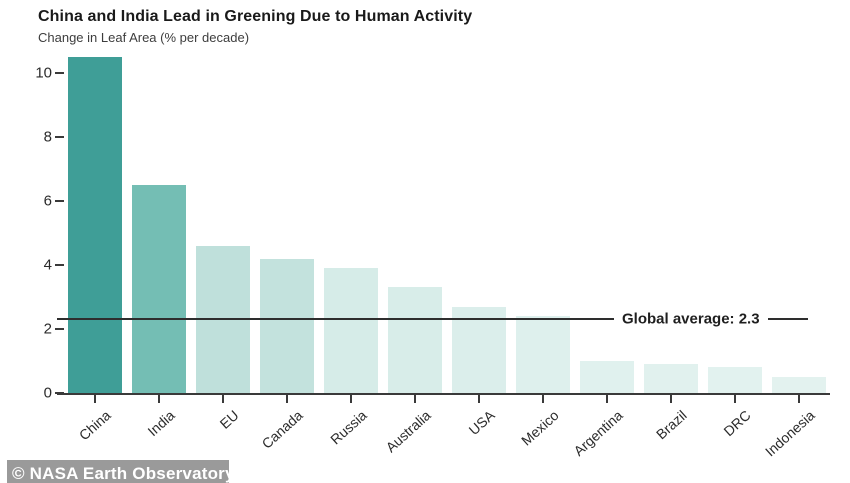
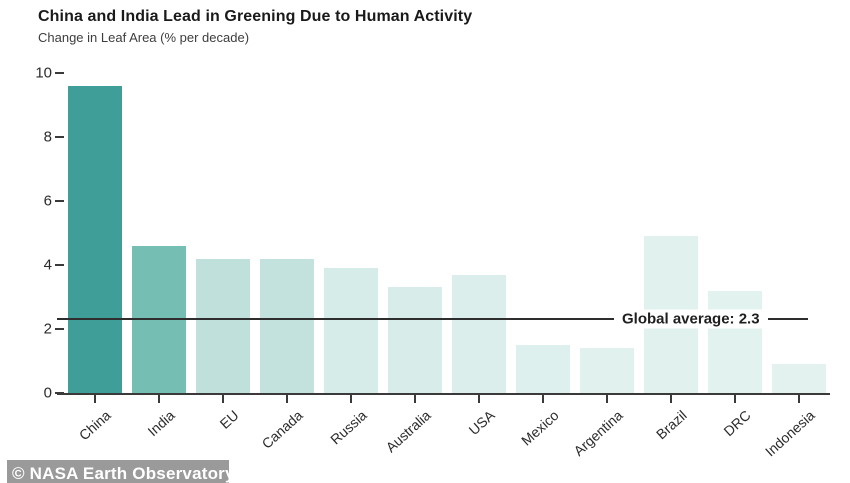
China: 10.5 -> 9.6
India: 6.5 -> 4.6
EU: 4.6 -> 4.2
USA: 2.7 -> 3.7
Mexico: 2.4 -> 1.5
Argentina: 1.0 -> 1.4
Brazil: 0.9 -> 4.9
DRC: 0.8 -> 3.2
Indonesia: 0.5 -> 0.9
